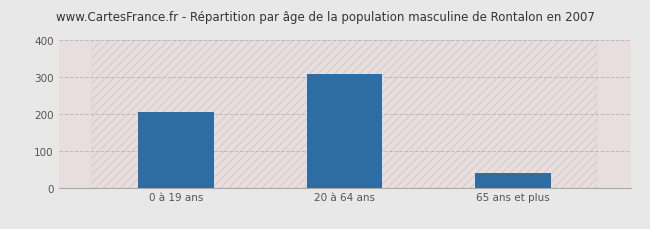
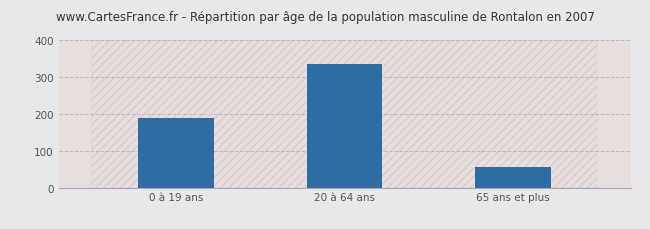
0 à 19 ans: 205 -> 188
20 à 64 ans: 310 -> 337
65 ans et plus: 40 -> 55
